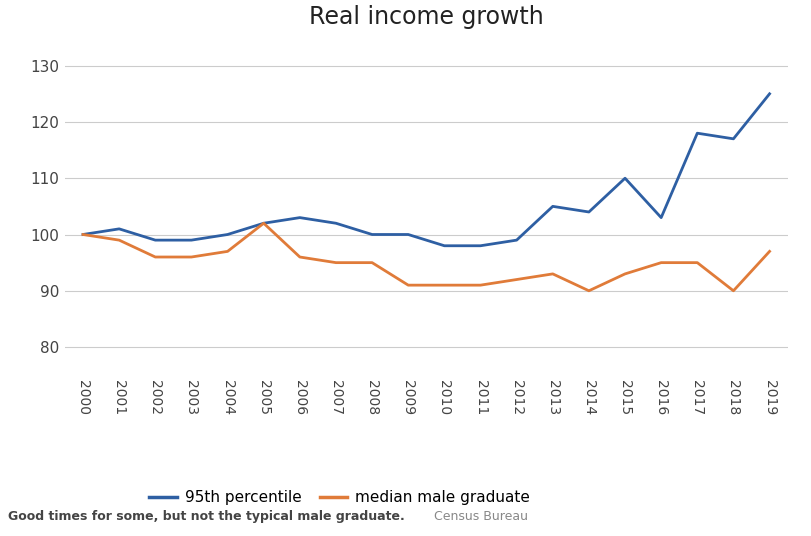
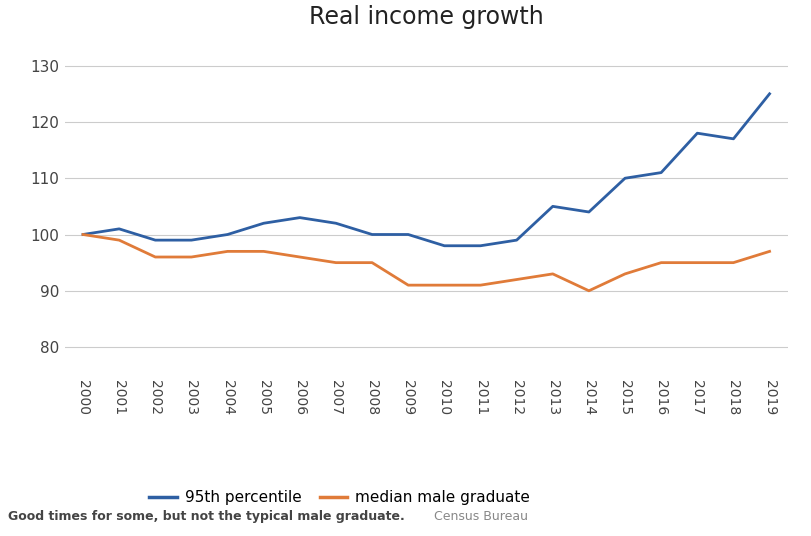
median male graduate/2005: 102 -> 97
95th percentile/2016: 103 -> 111
median male graduate/2018: 90 -> 95
